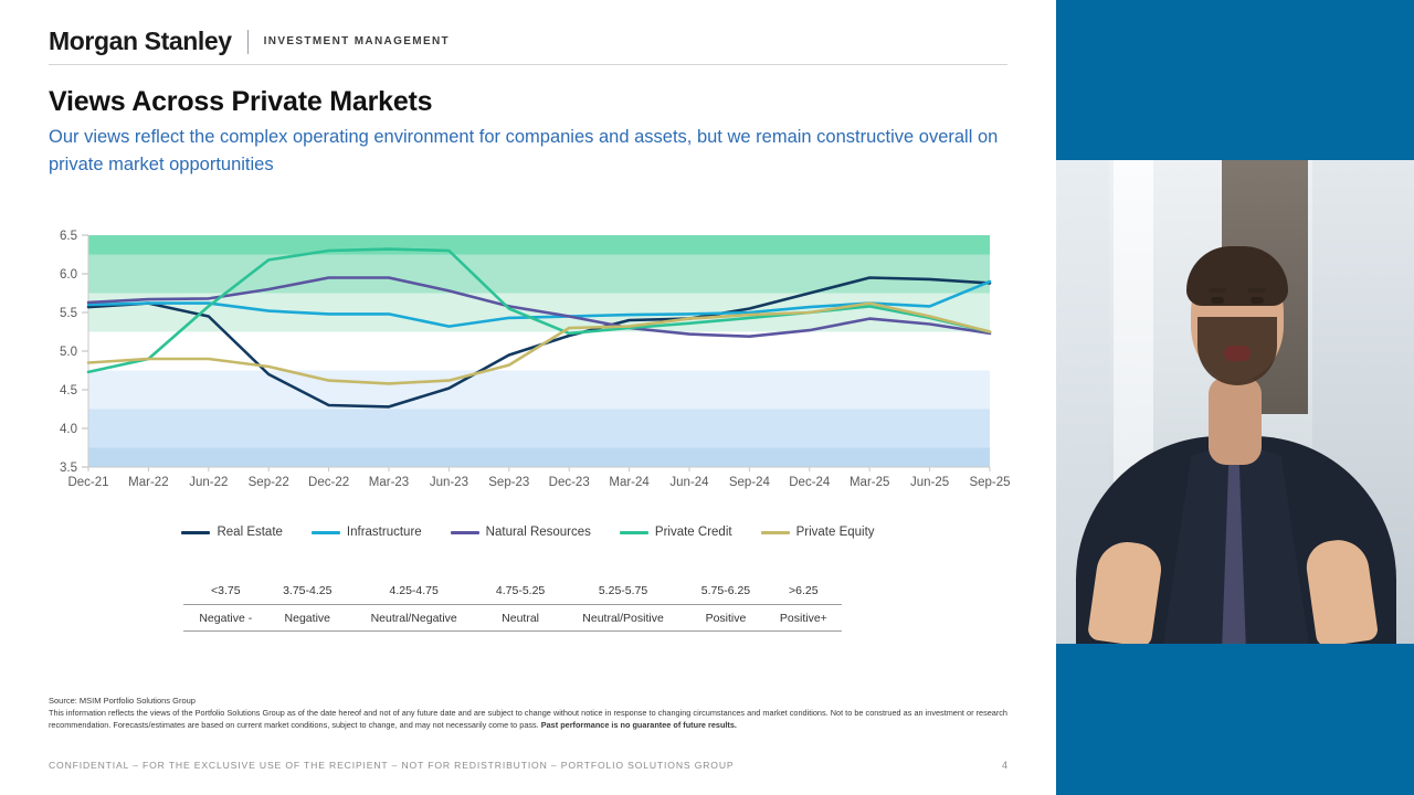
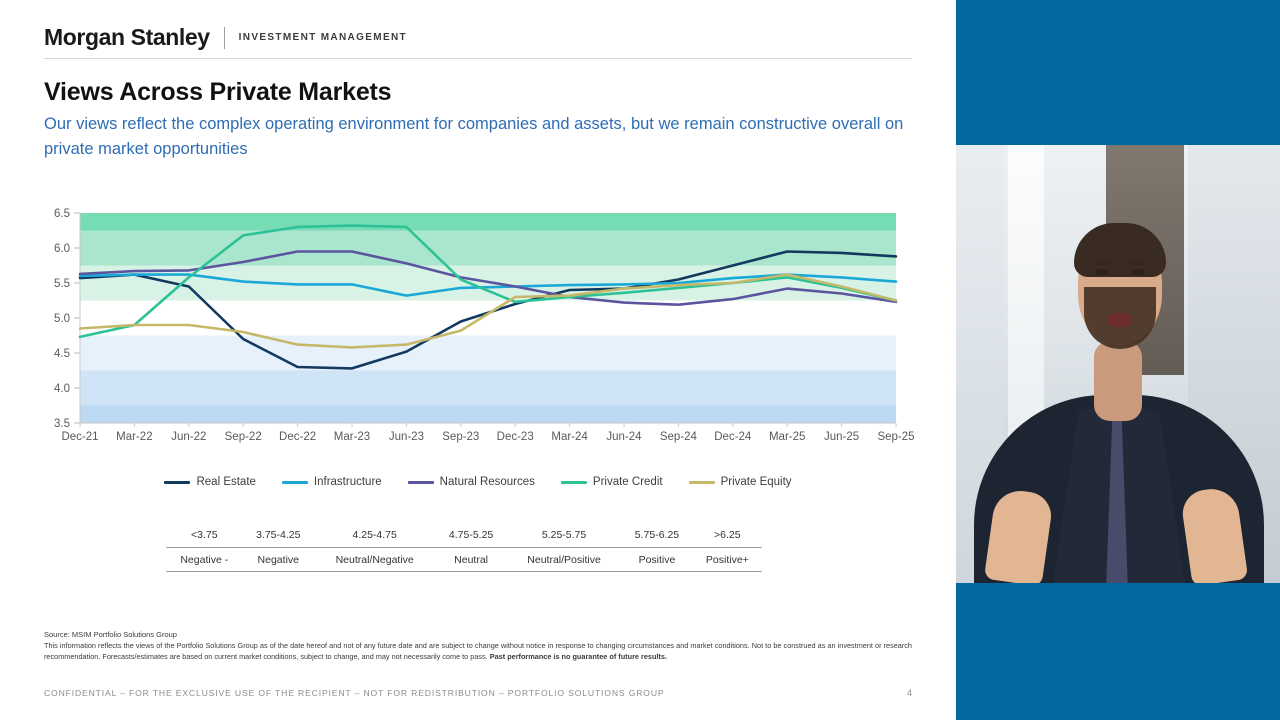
Infrastructure/Sep-25: 5.9 -> 5.5
